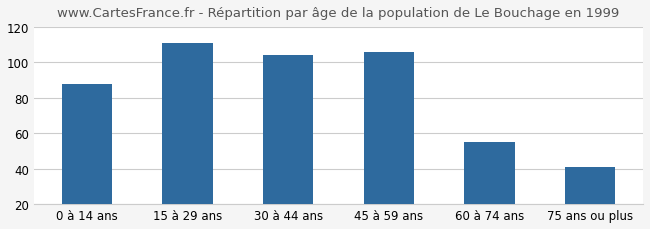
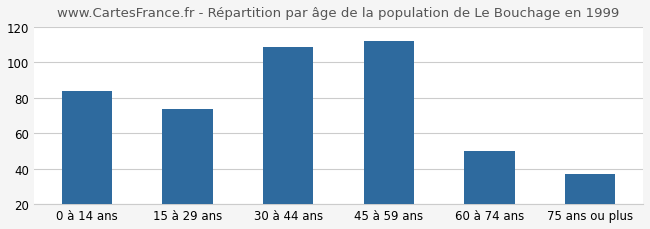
0 à 14 ans: 88 -> 84
15 à 29 ans: 111 -> 74
30 à 44 ans: 104 -> 109
45 à 59 ans: 106 -> 112
60 à 74 ans: 55 -> 50
75 ans ou plus: 41 -> 37
